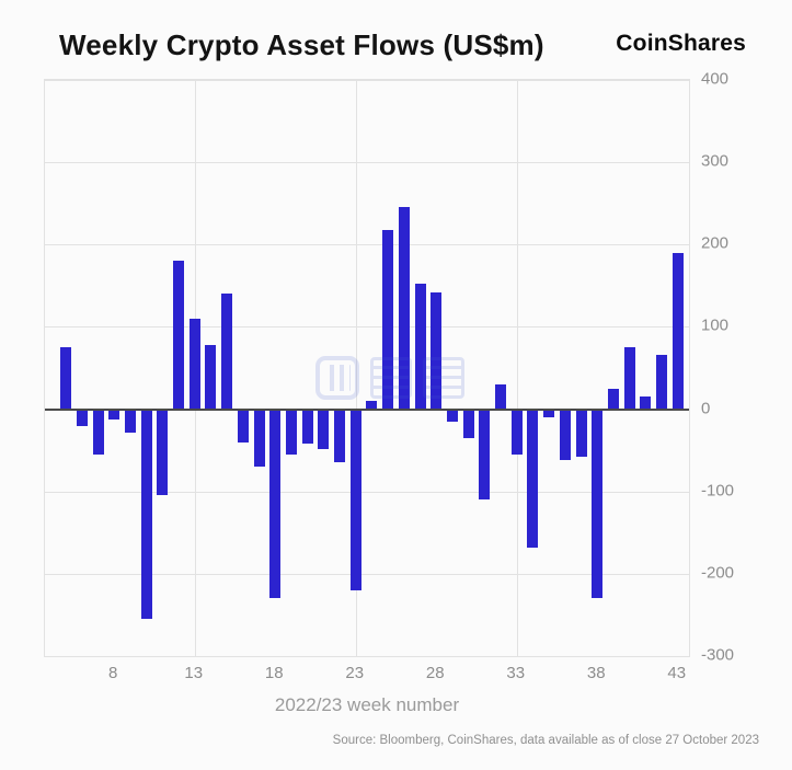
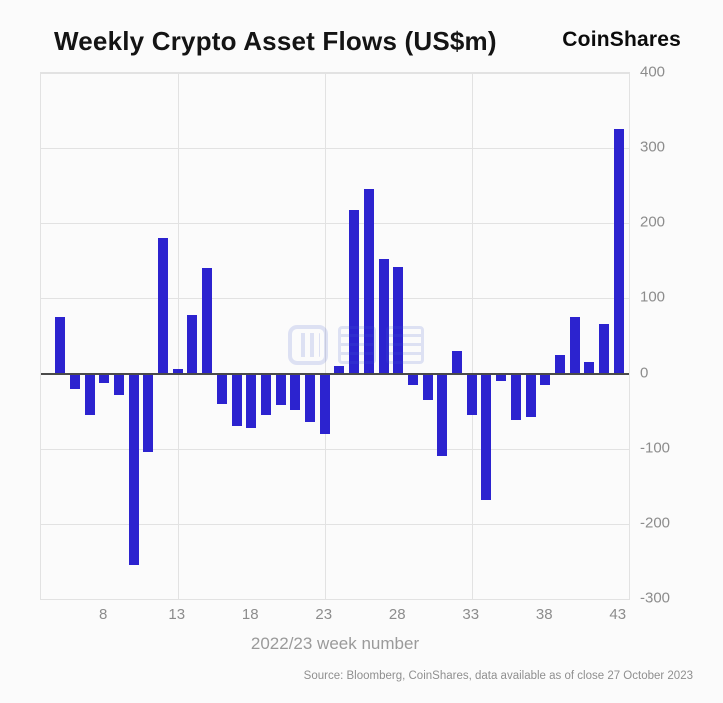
13: 110 -> 10
18: -230 -> -70
23: -220 -> -80
38: -230 -> -20
43: 190 -> 330
